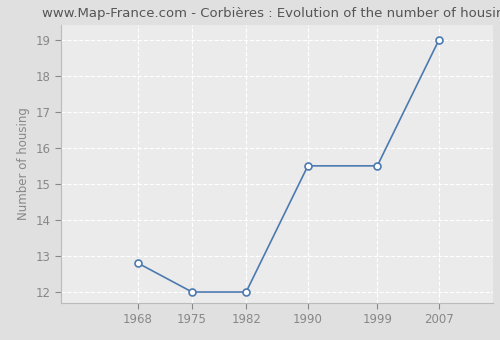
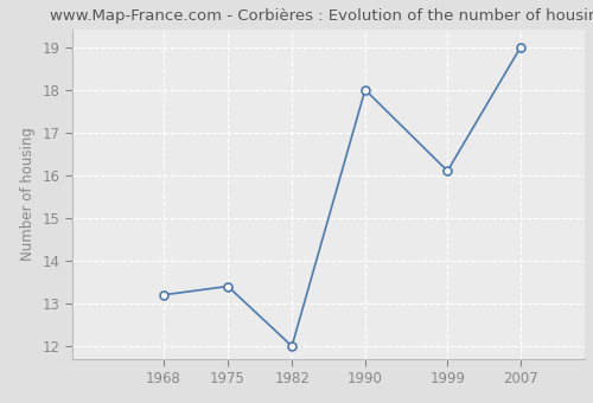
1968: 12.8 -> 13.2
1975: 12.0 -> 13.4
1990: 15.5 -> 18.0
1999: 15.5 -> 16.1
